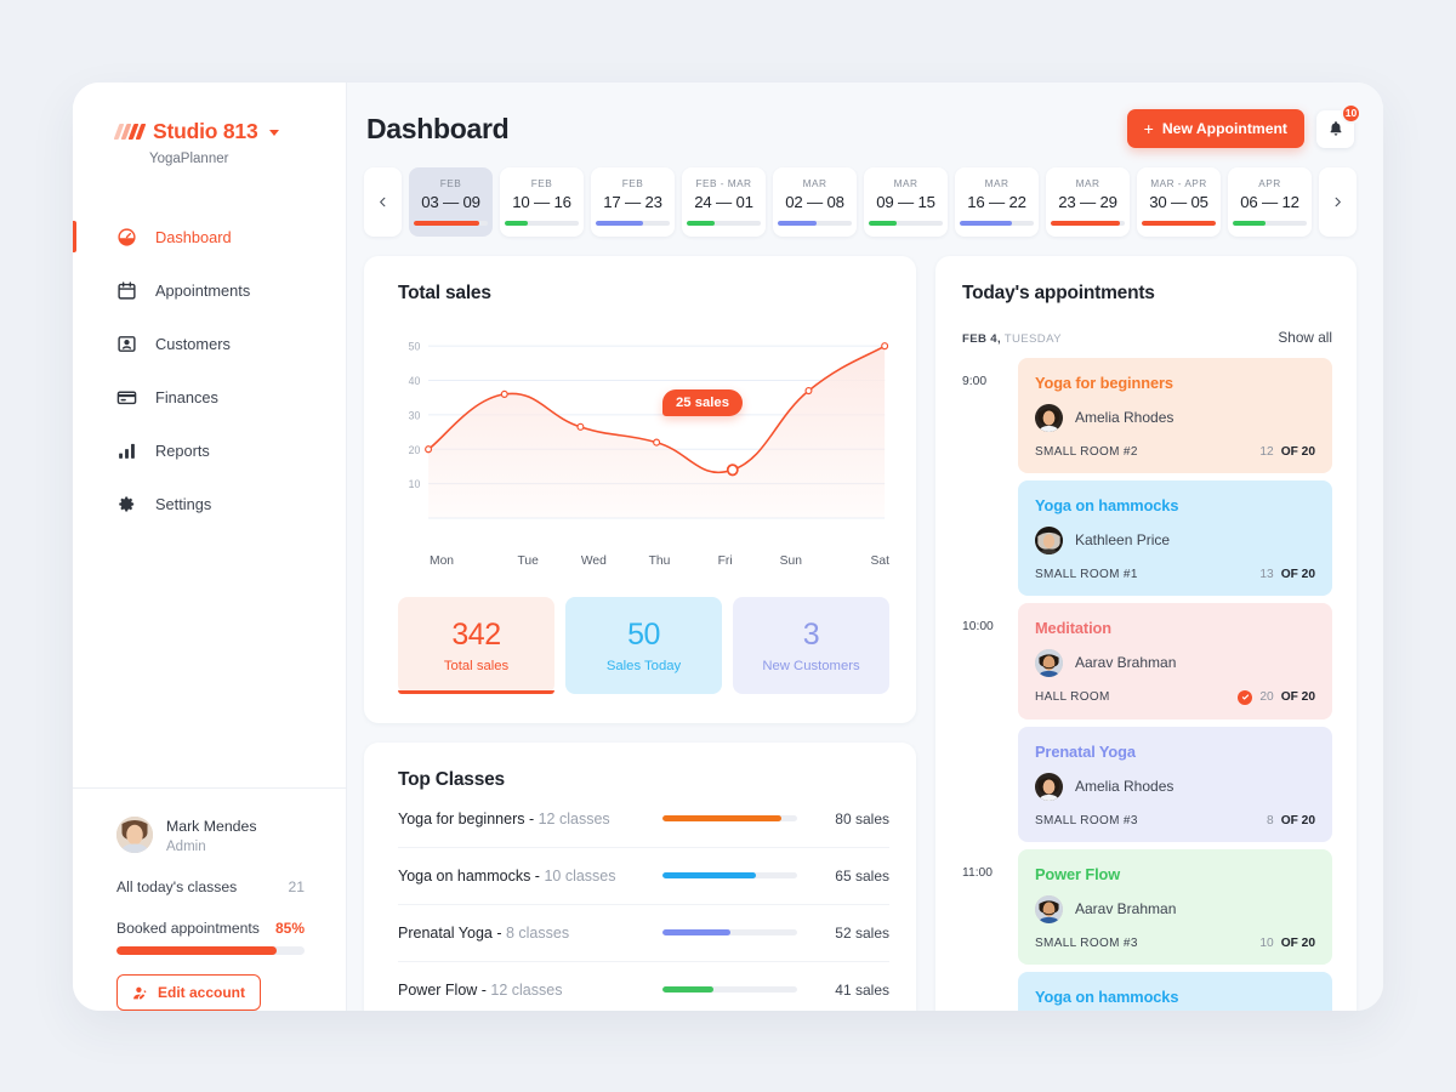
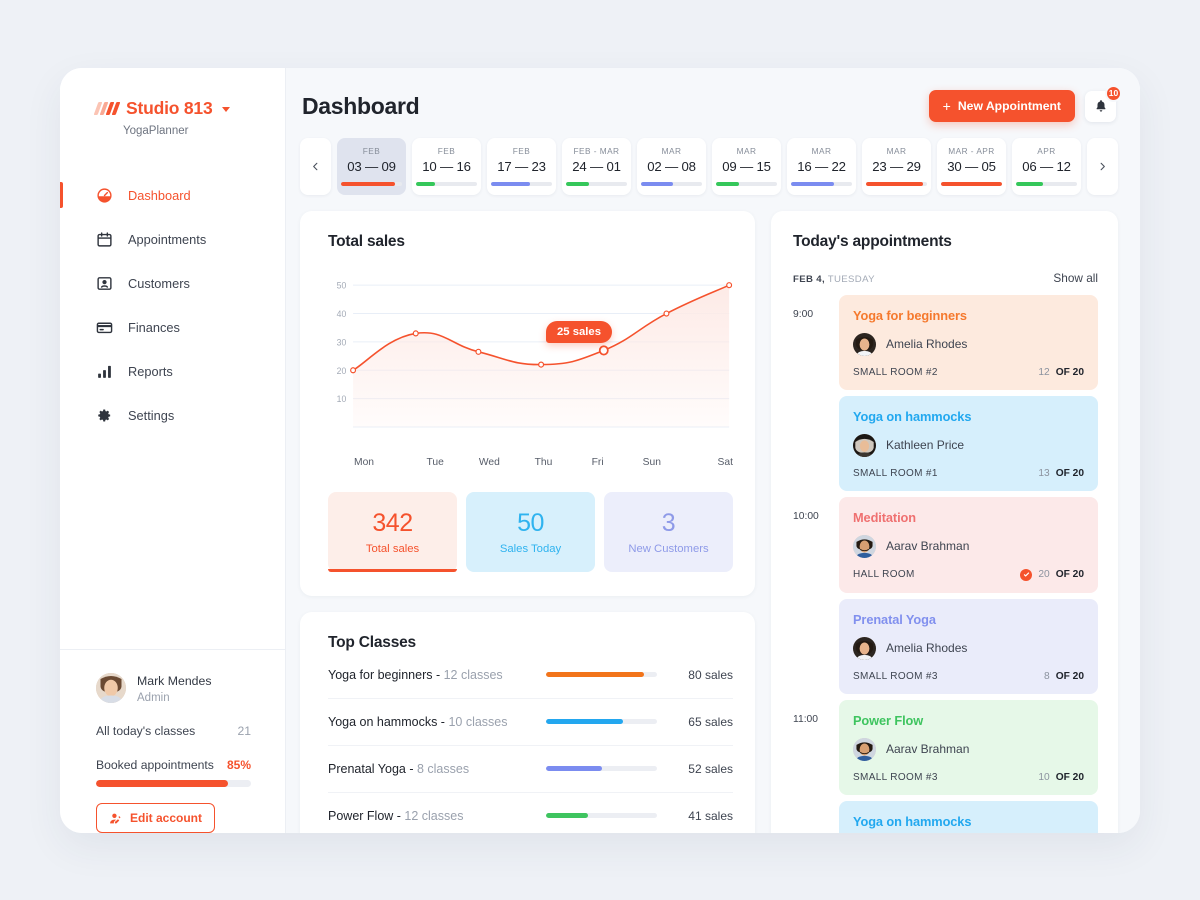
Tue: 36 -> 33
Fri: 14 -> 27
Sun: 37 -> 40
